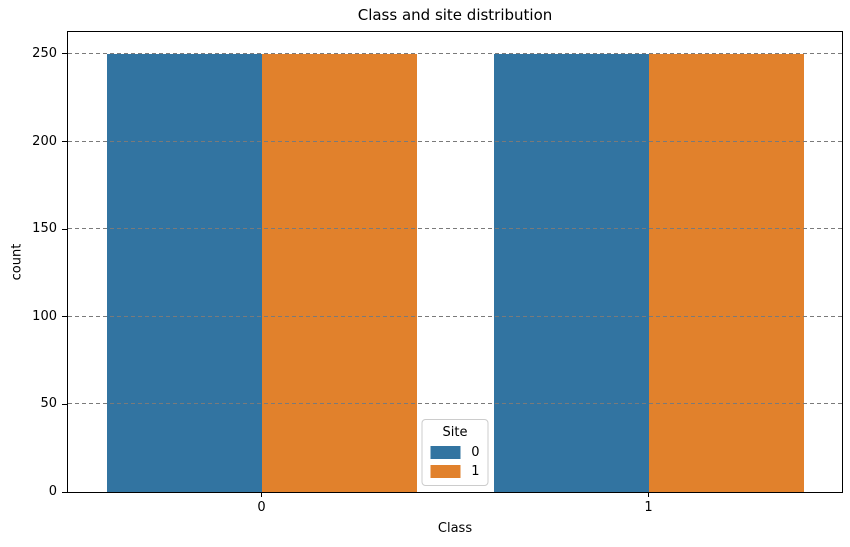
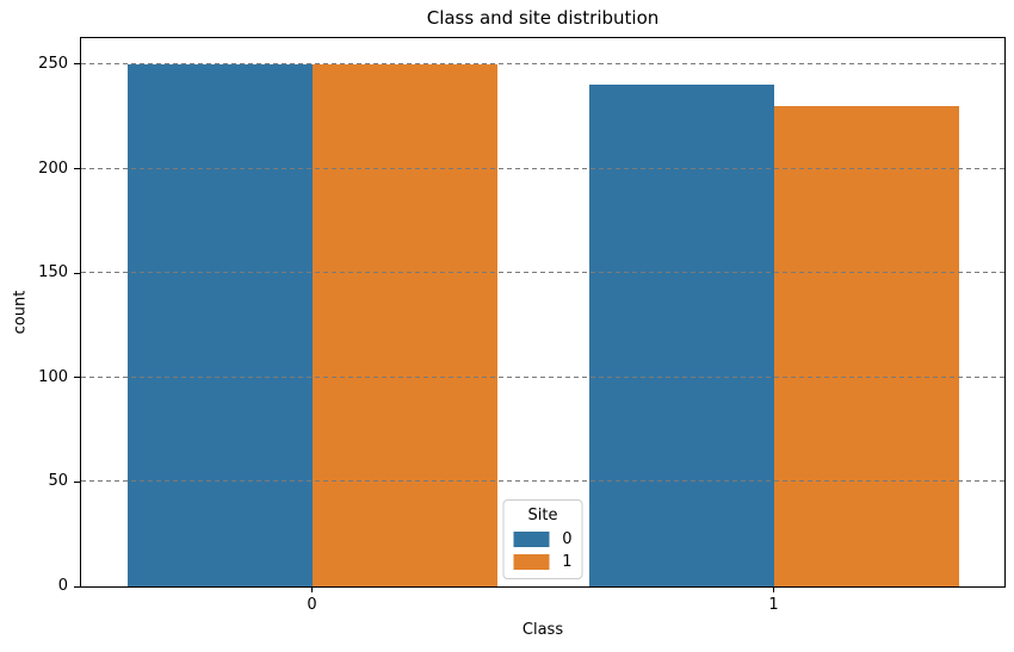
0/1: 250 -> 240
1/1: 250 -> 230
